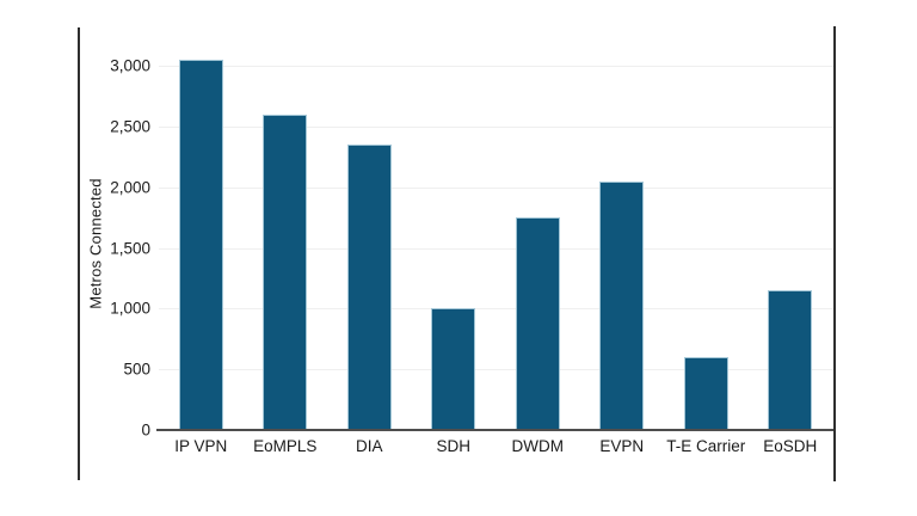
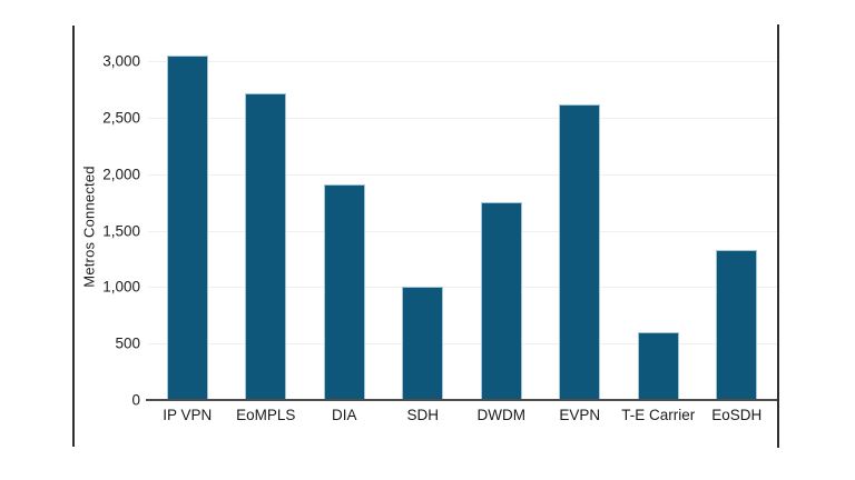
EoMPLS: 2600 -> 2720
DIA: 2350 -> 1910
EVPN: 2050 -> 2620
EoSDH: 1150 -> 1330
